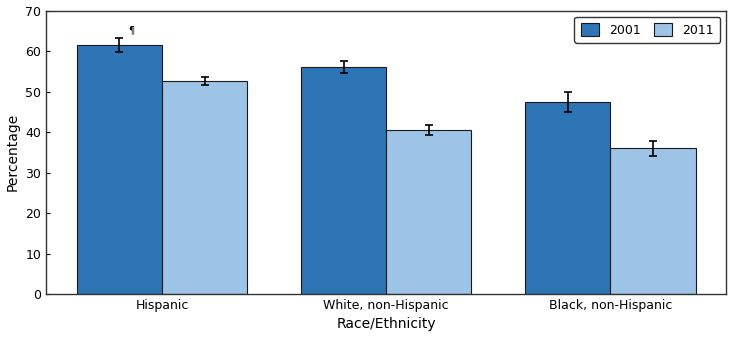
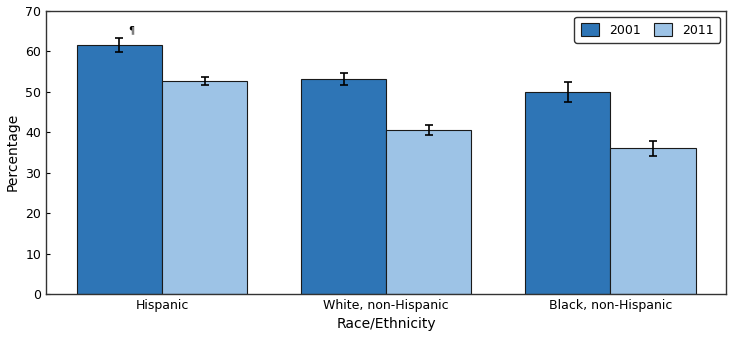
2001/White, non-Hispanic: 56.0 -> 53.0
2001/Black, non-Hispanic: 47.5 -> 49.8
